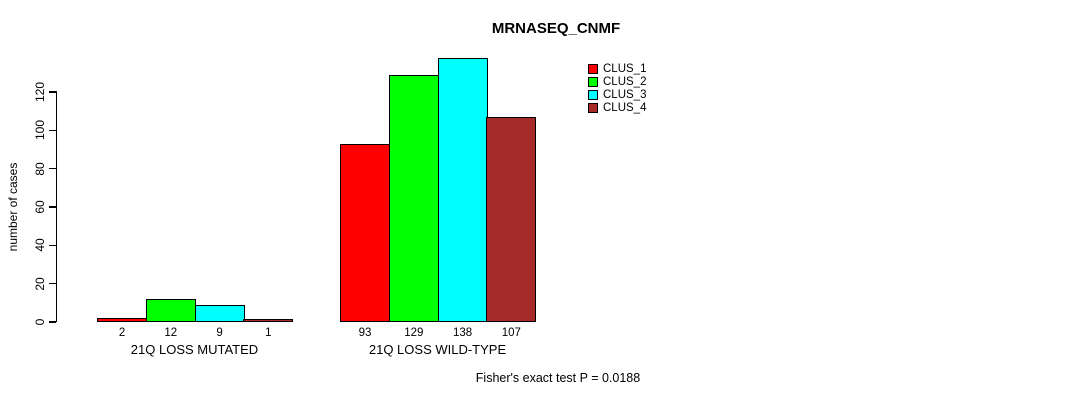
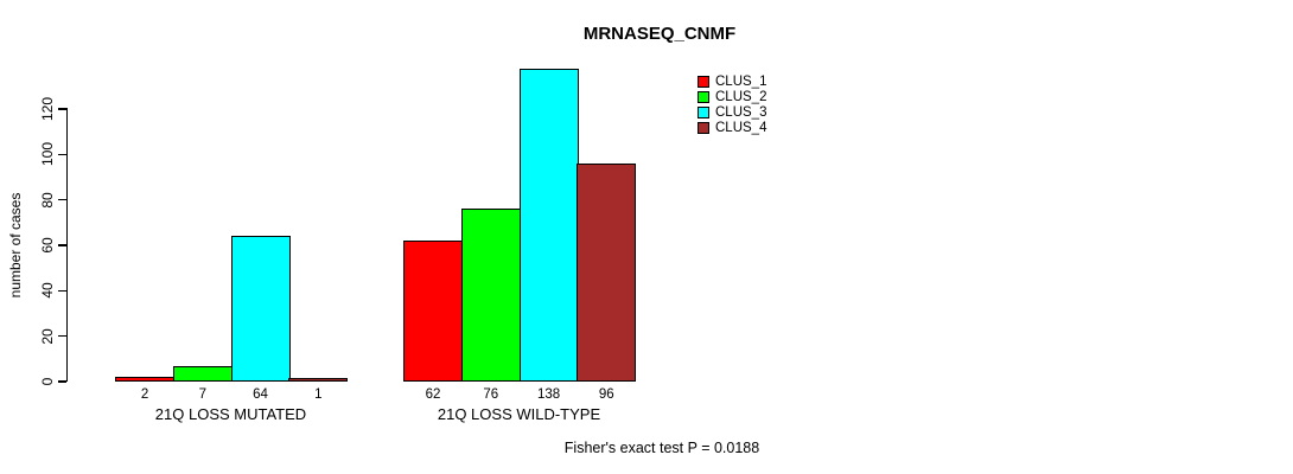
CLUS_2/21Q LOSS MUTATED: 12 -> 7
CLUS_3/21Q LOSS MUTATED: 9 -> 64
CLUS_1/21Q LOSS WILD-TYPE: 93 -> 62
CLUS_2/21Q LOSS WILD-TYPE: 129 -> 76
CLUS_4/21Q LOSS WILD-TYPE: 107 -> 96
